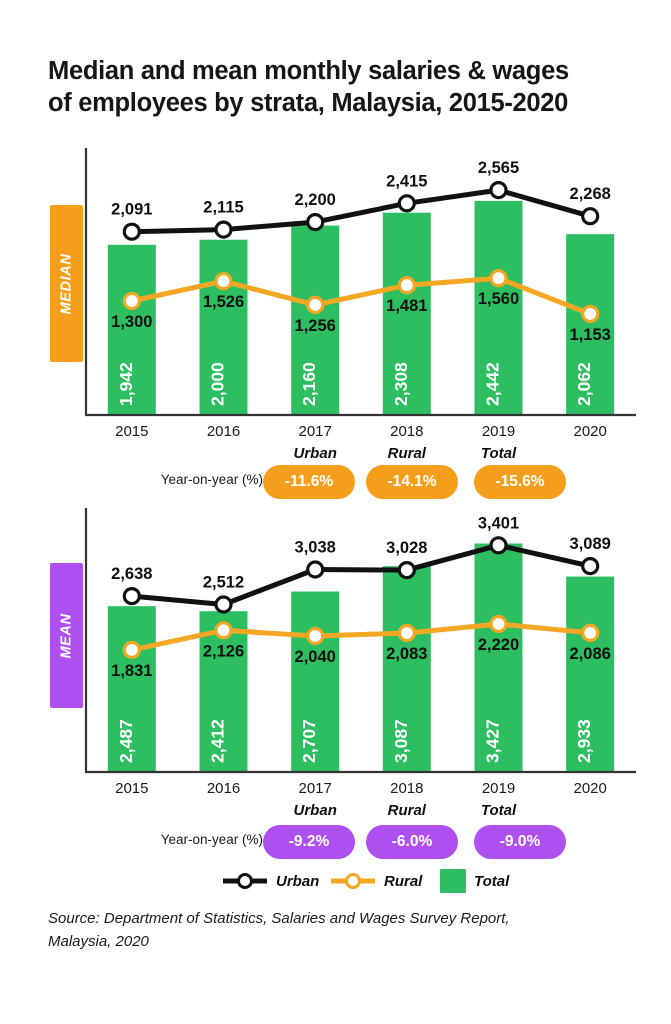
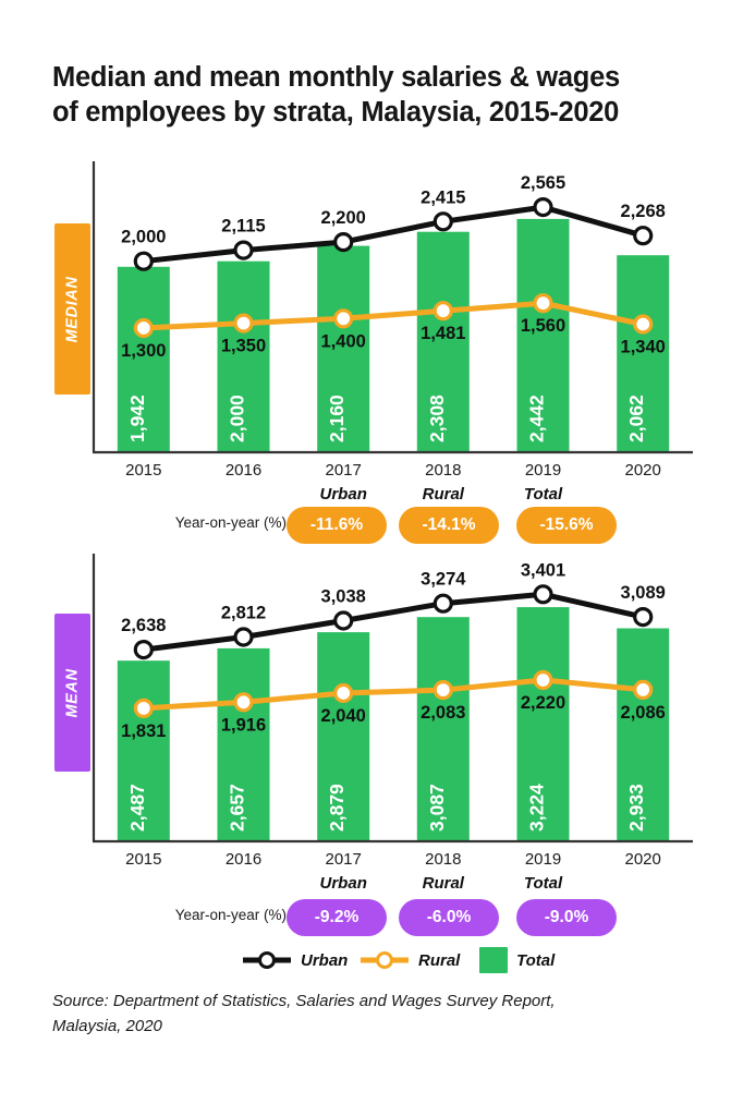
MEDIAN/Urban/2015: 2,091 -> 2,000
MEDIAN/Rural/2016: 1,526 -> 1,350
MEDIAN/Rural/2017: 1,256 -> 1,400
MEDIAN/Rural/2020: 1,153 -> 1,340
MEAN/Urban/2016: 2,512 -> 2,812
MEAN/Rural/2016: 2,126 -> 1,916
MEAN/Total/2016: 2,412 -> 2,657
MEAN/Total/2017: 2,707 -> 2,879
MEAN/Urban/2018: 3,028 -> 3,274
MEAN/Total/2019: 3,427 -> 3,224
